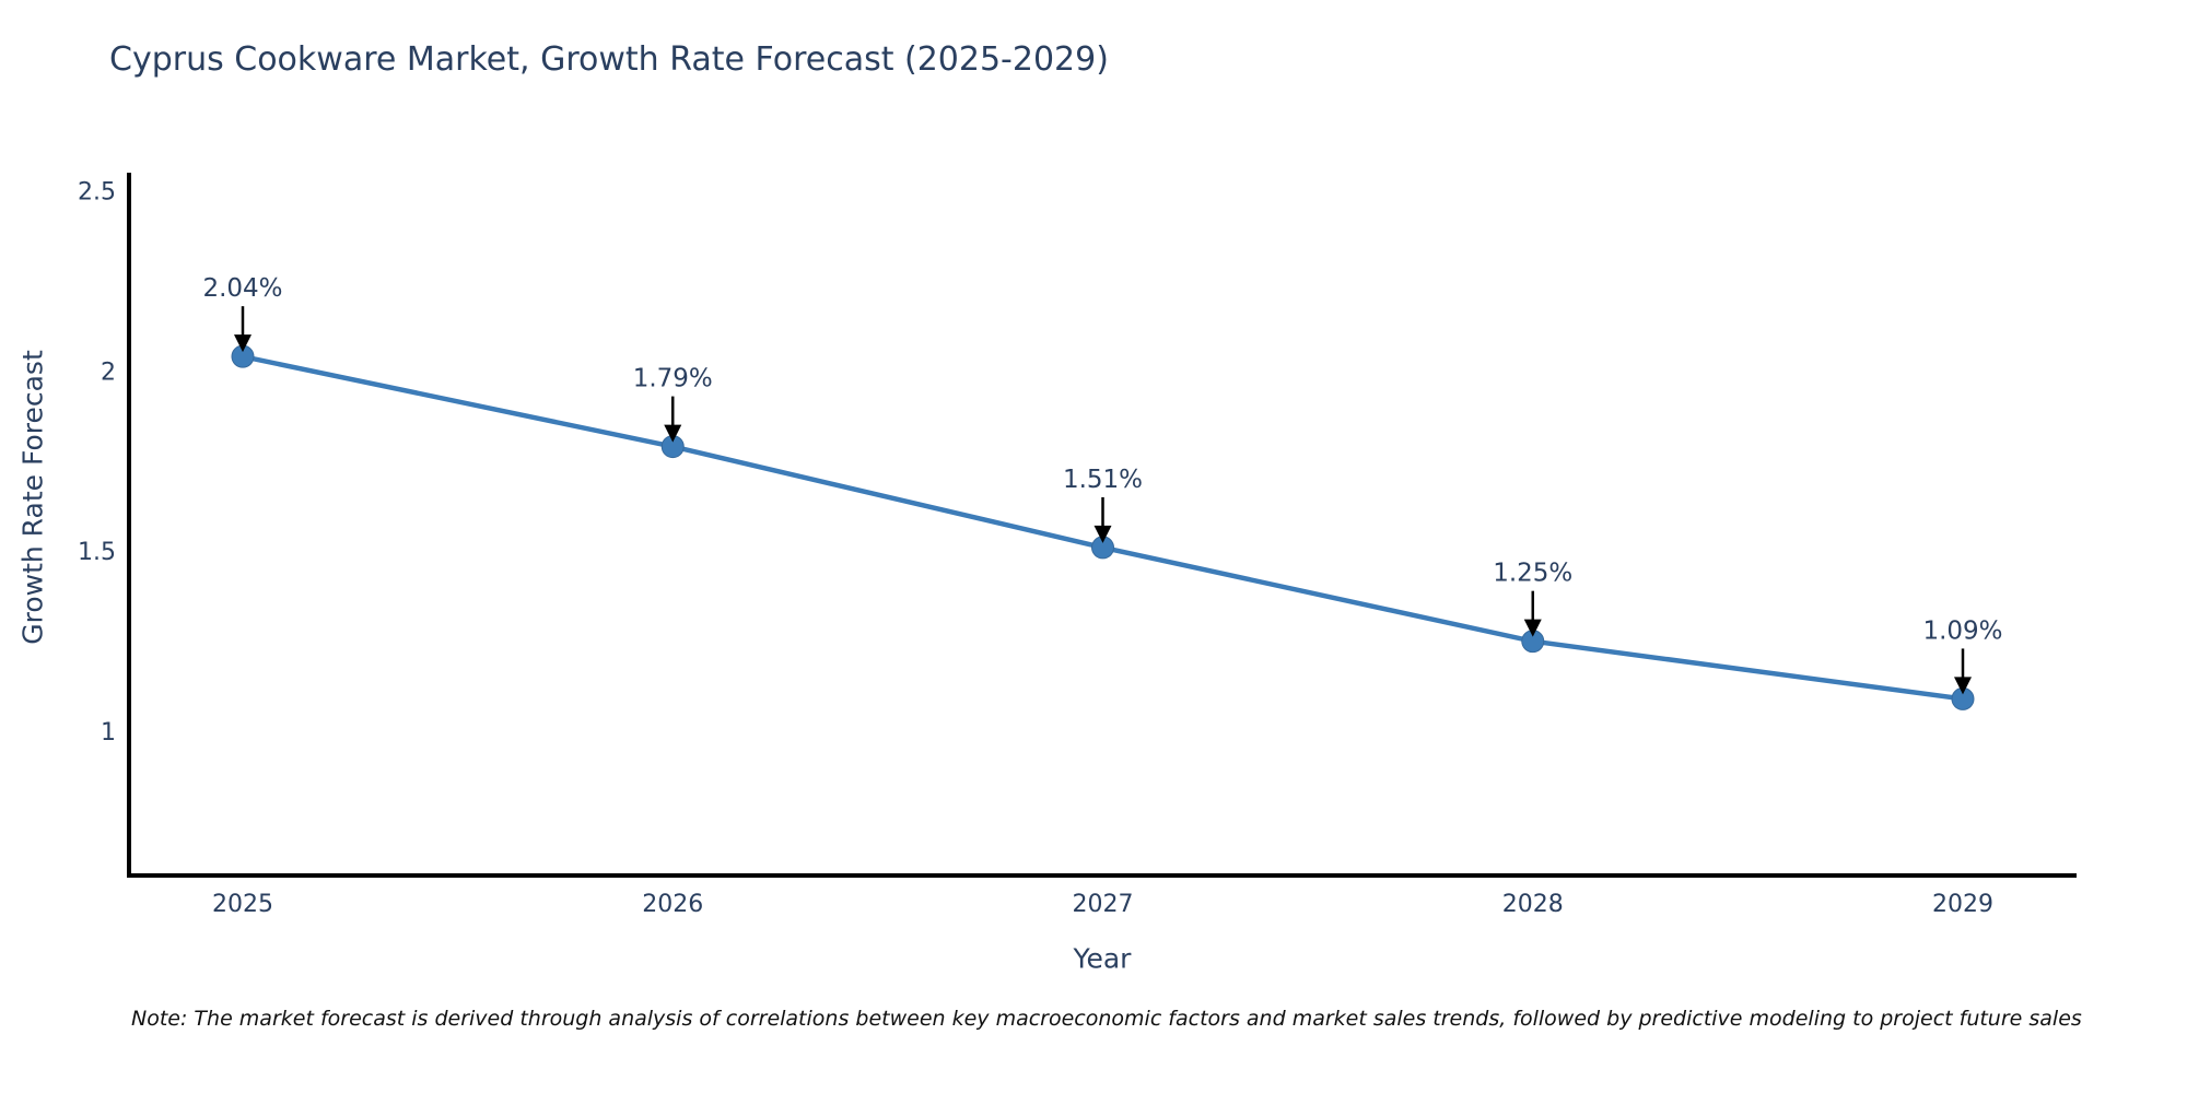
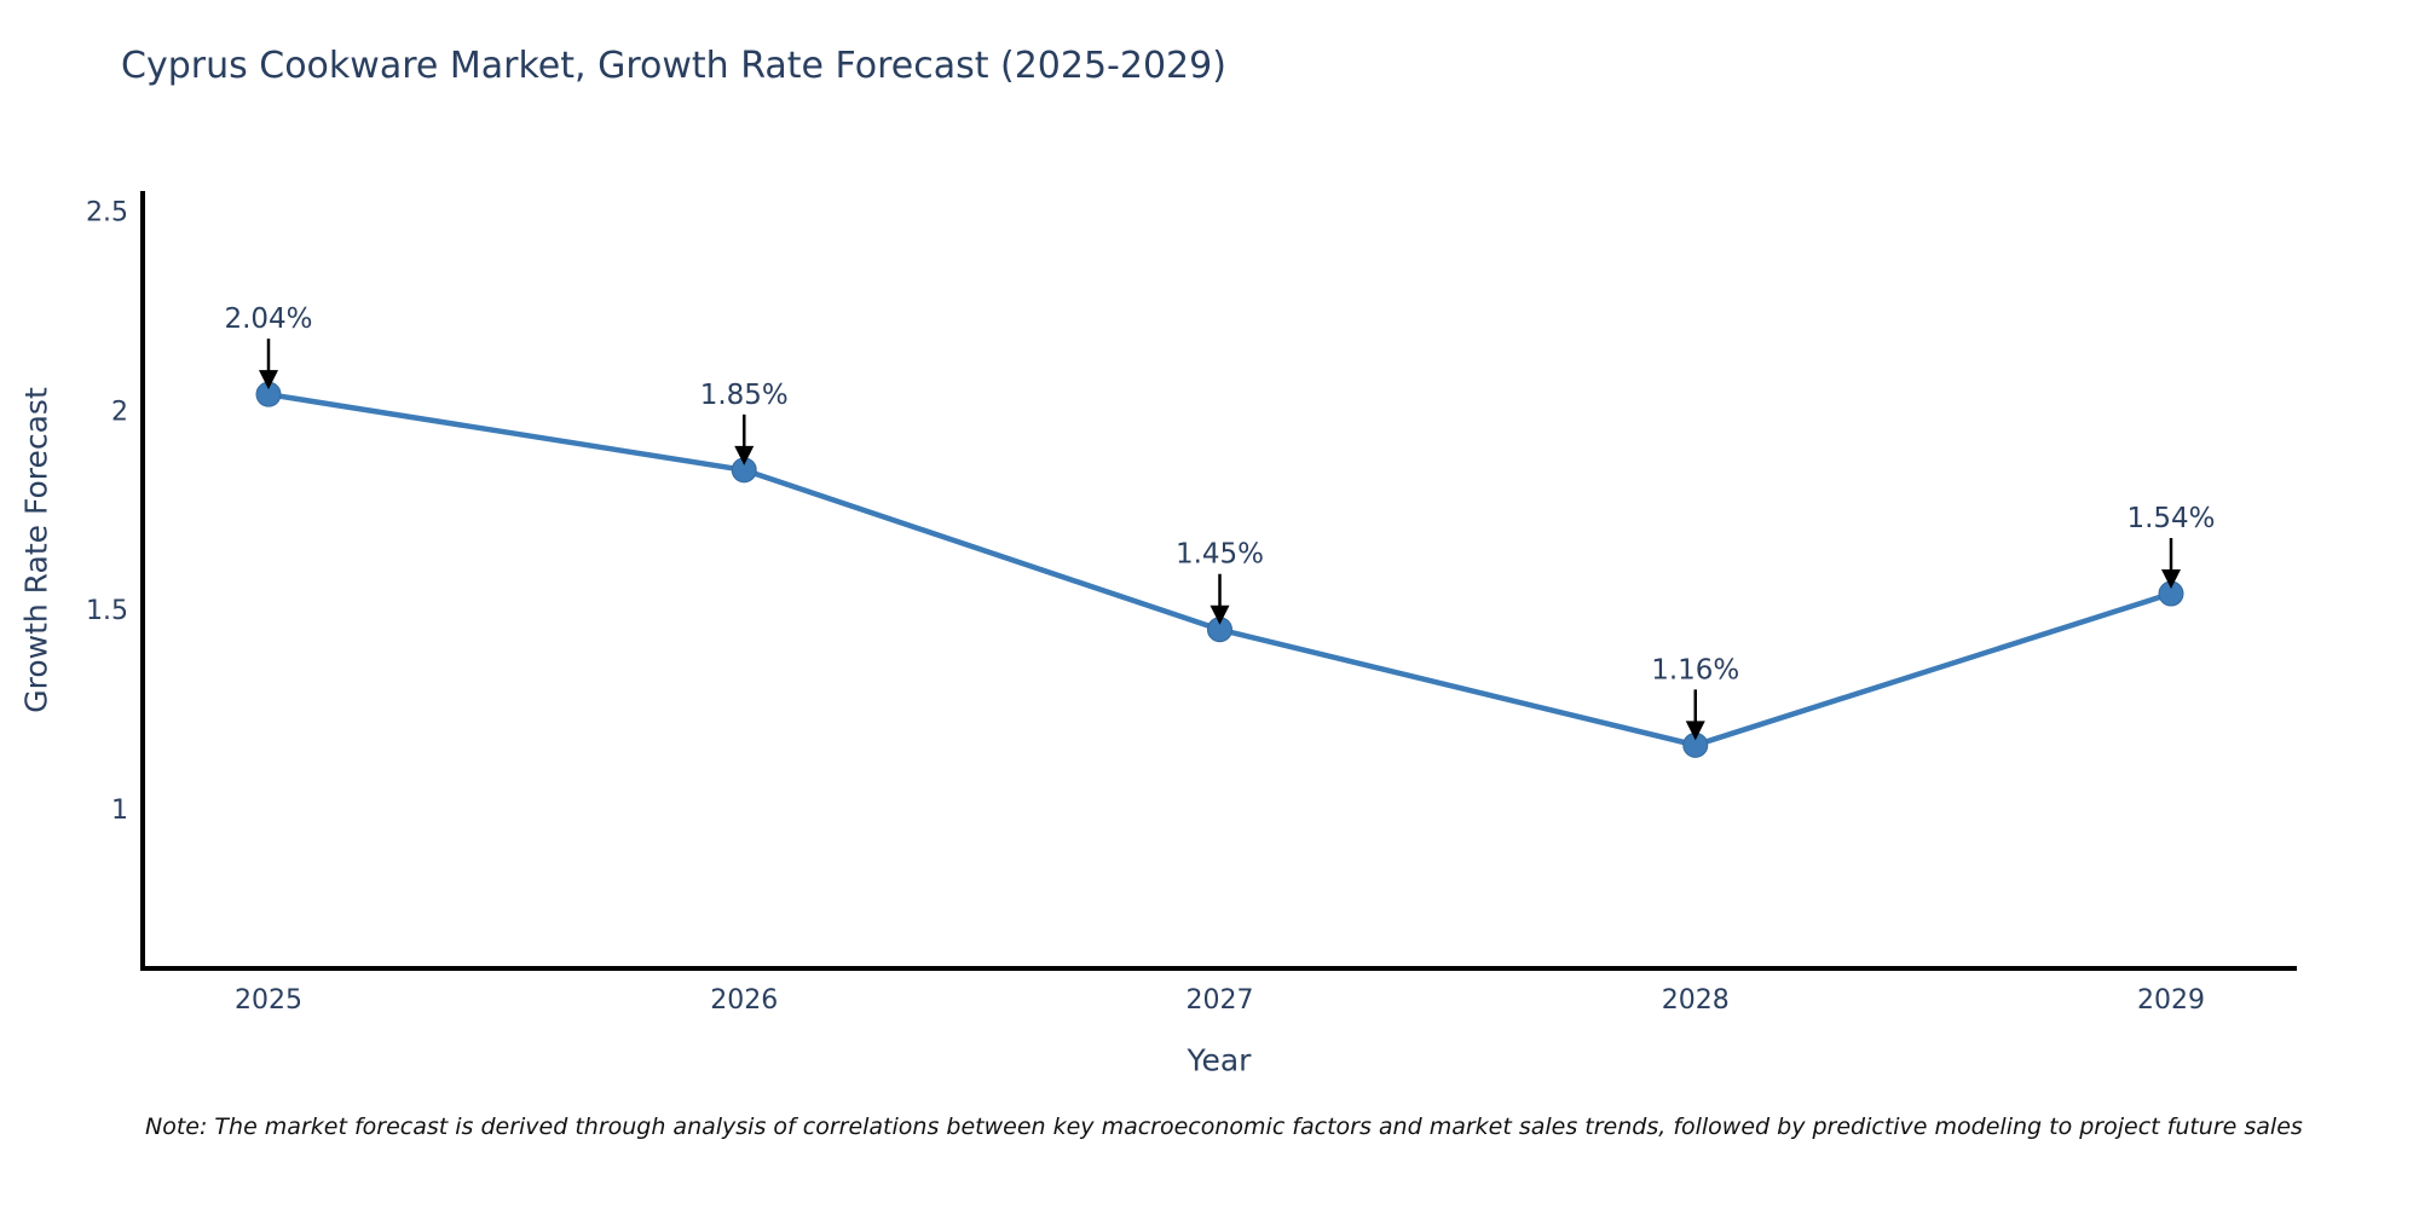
2026: 1.79% -> 1.85%
2027: 1.51% -> 1.45%
2028: 1.25% -> 1.16%
2029: 1.09% -> 1.54%
